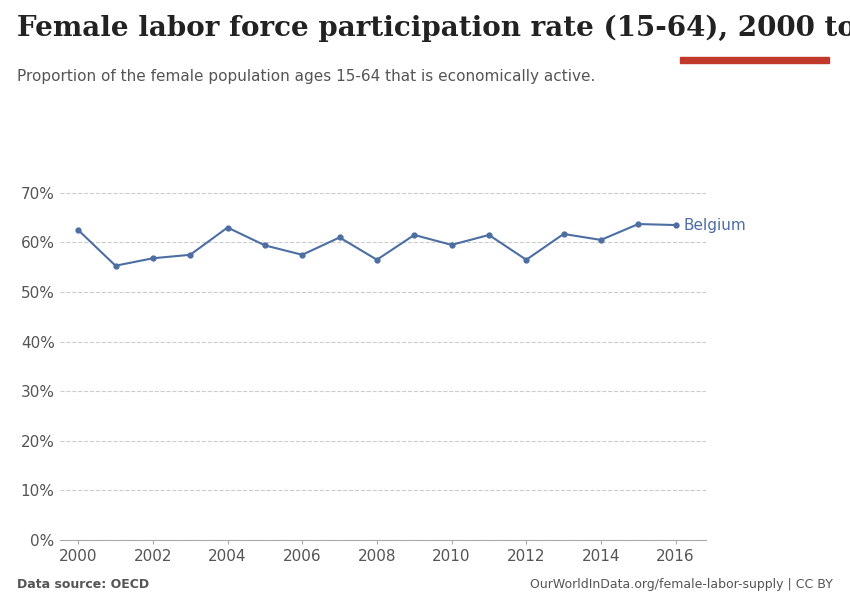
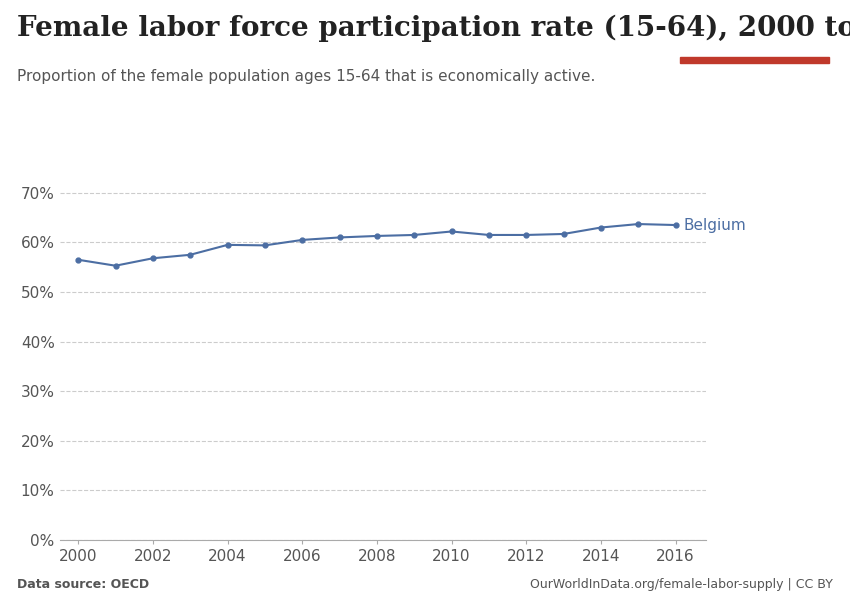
2000: 62.5% -> 56.5%
2004: 63.0% -> 59.5%
2006: 57.5% -> 60.5%
2008: 56.5% -> 61.3%
2010: 59.5% -> 62.2%
2012: 56.5% -> 61.5%
2014: 60.5% -> 63.0%
